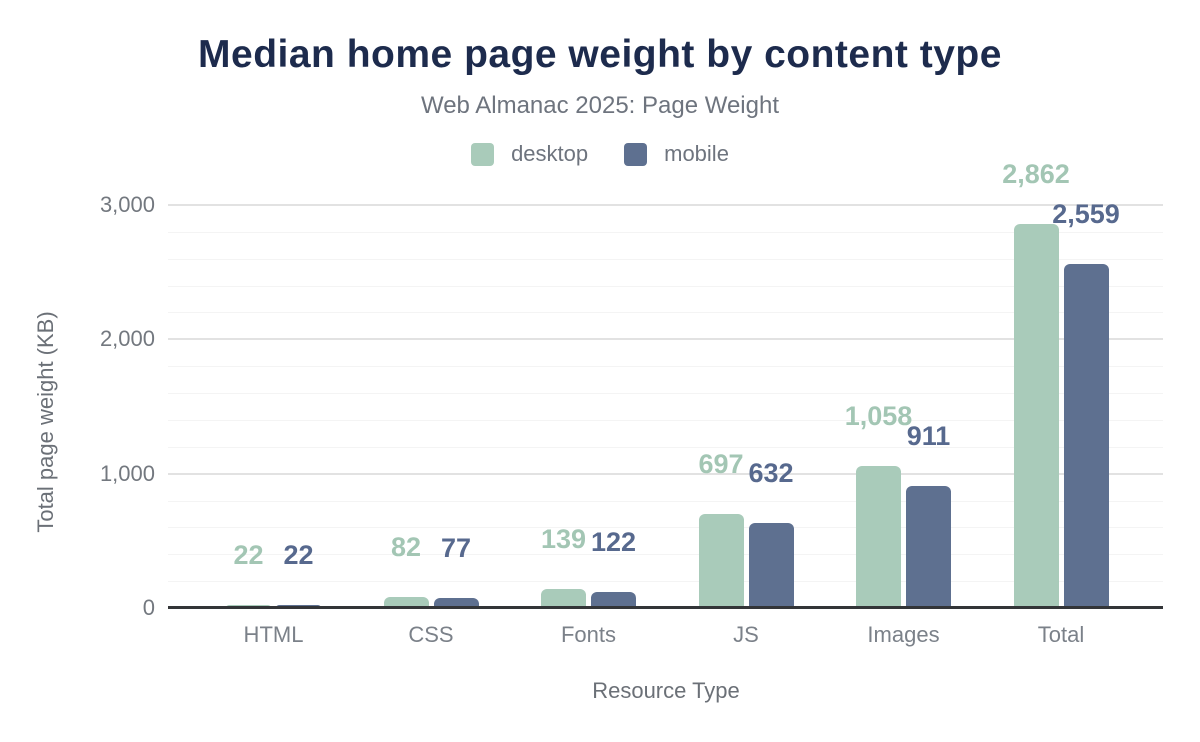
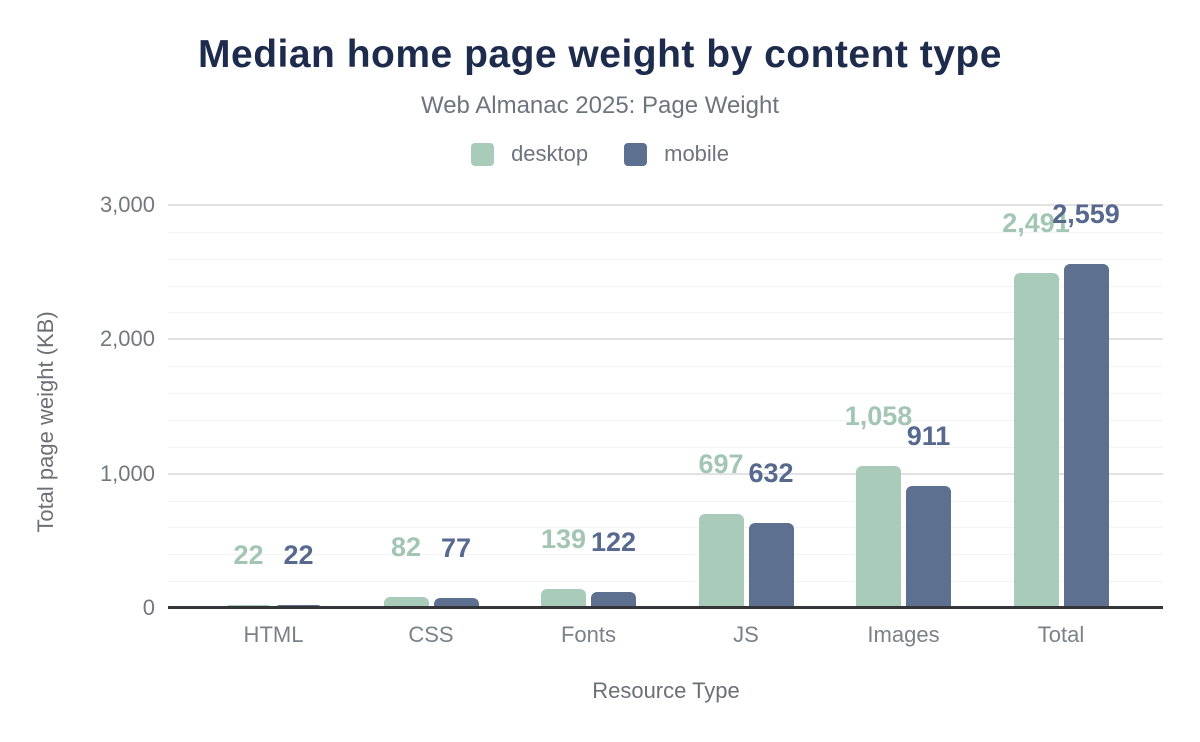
desktop/Total: 2,862 -> 2,491
